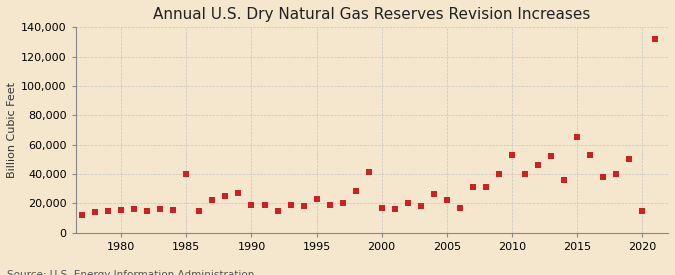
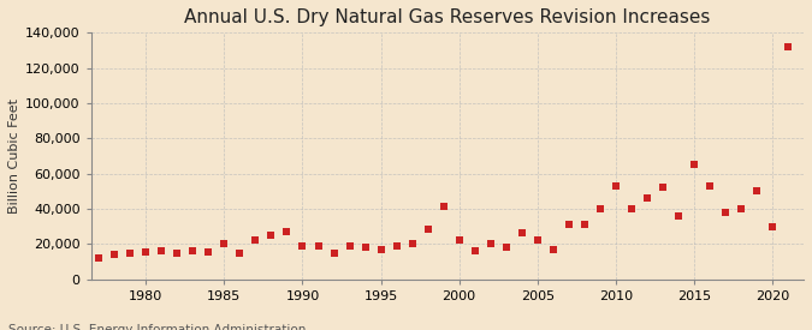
1985: 40,000 -> 20,000
1995: 23,000 -> 17,000
2000: 17,000 -> 22,000
2020: 15,000 -> 30,000
